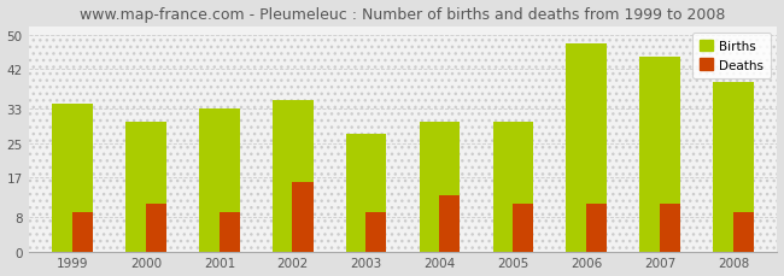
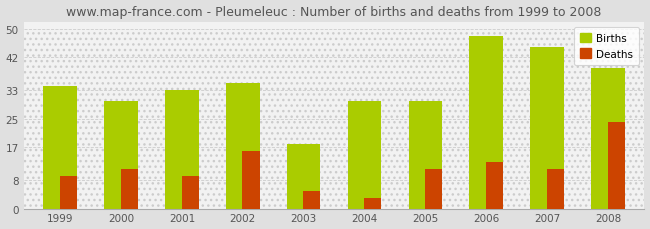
Births/2003: 27 -> 18
Deaths/2003: 9 -> 5
Deaths/2004: 13 -> 3
Deaths/2006: 11 -> 13
Deaths/2008: 9 -> 24
